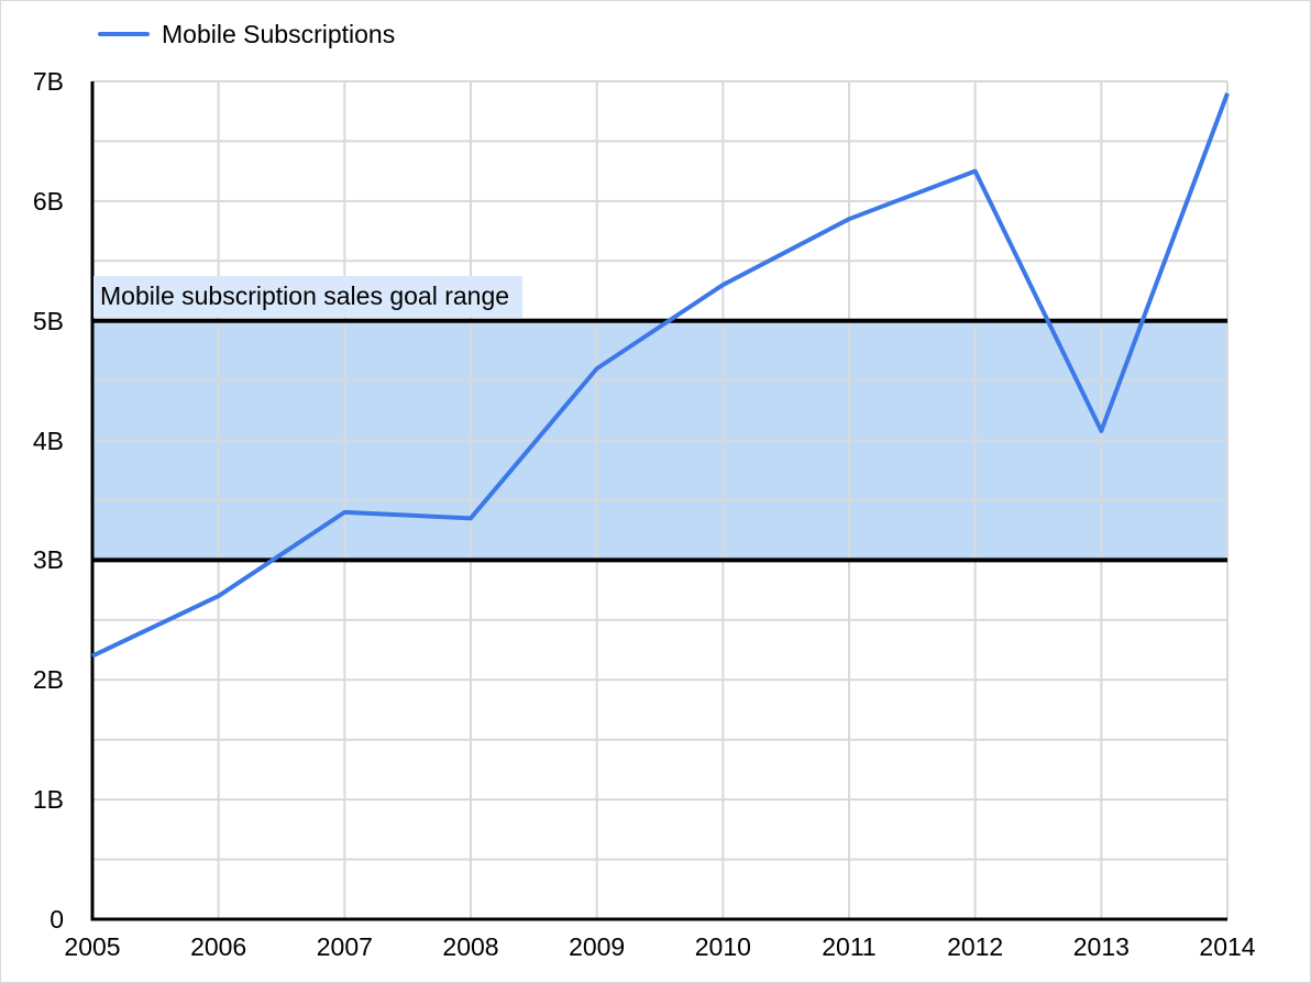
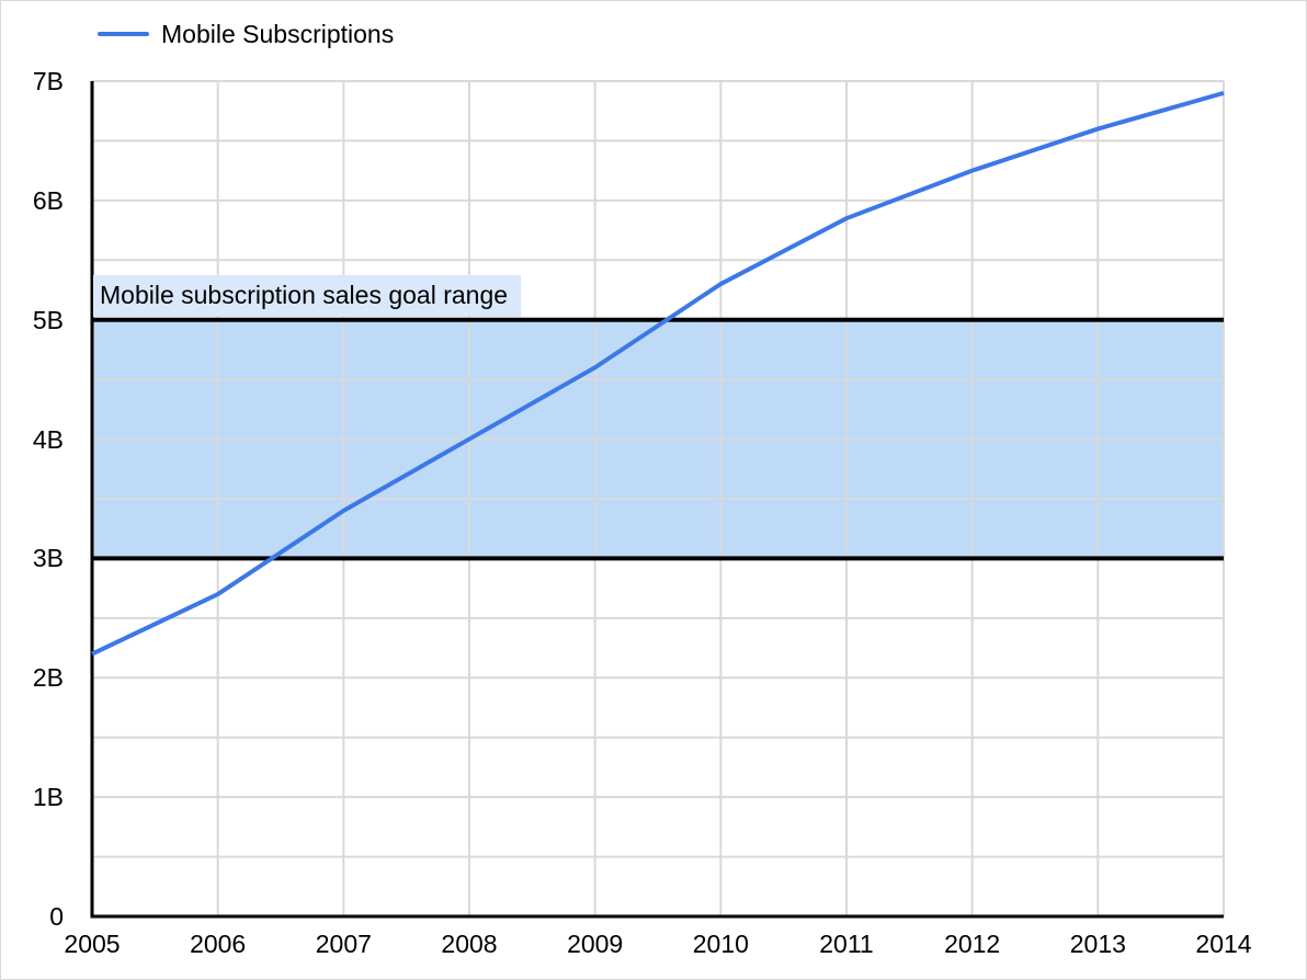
2008: 3.35B -> 4.00B
2013: 4.08B -> 6.60B
